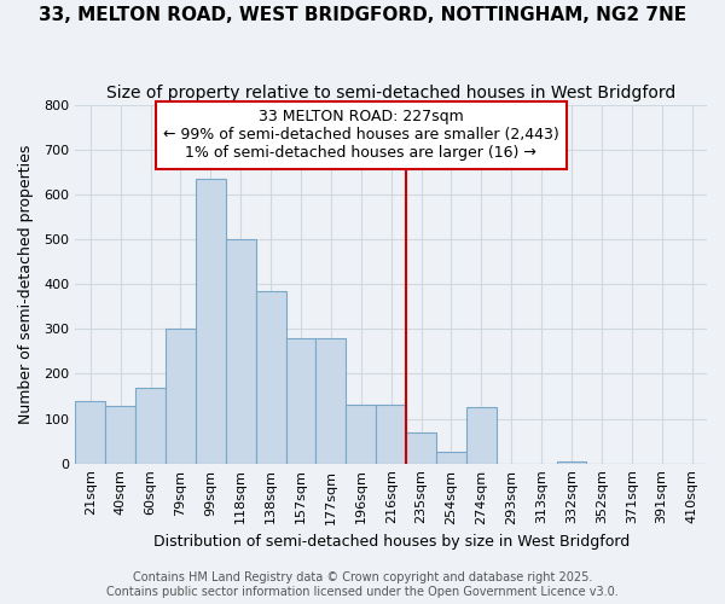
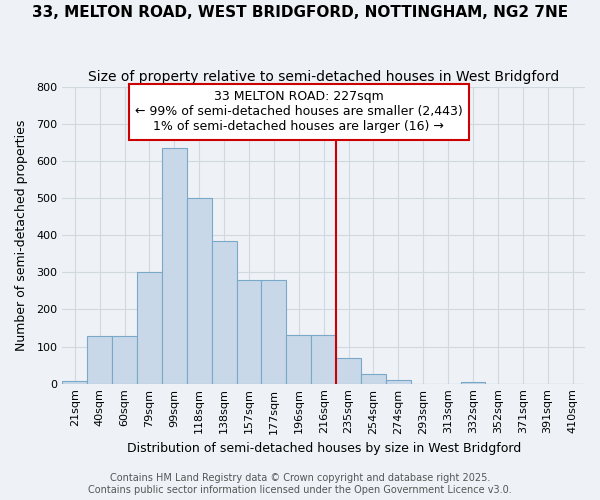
21sqm: 140 -> 8
60sqm: 170 -> 128
274sqm: 125 -> 10
